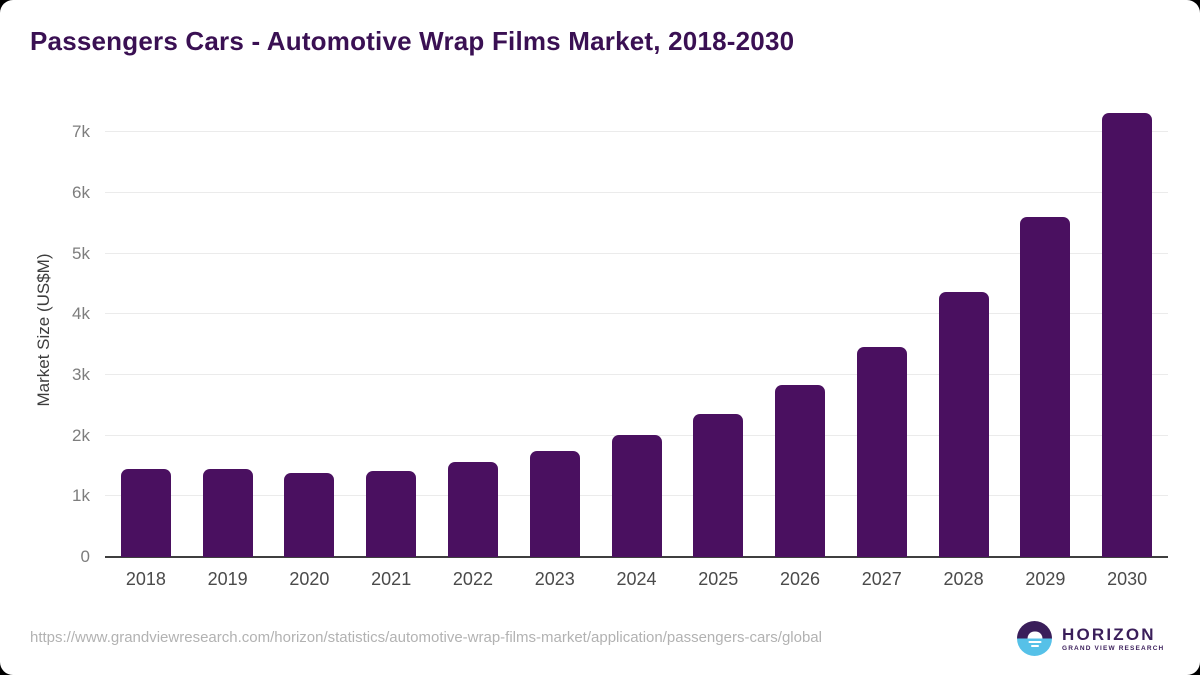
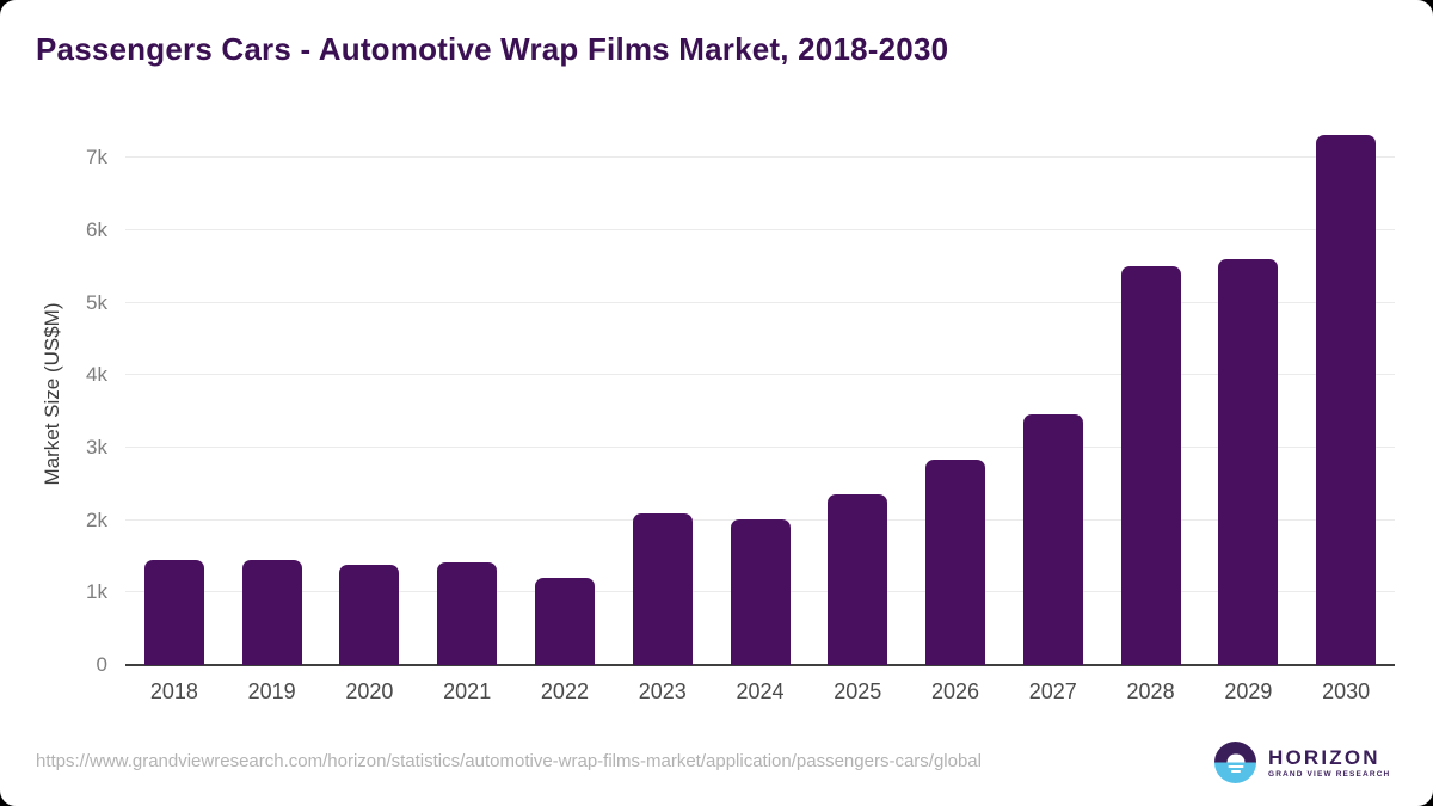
2022: 1.6k -> 1.2k
2023: 1.8k -> 2.1k
2028: 4.4k -> 5.5k
